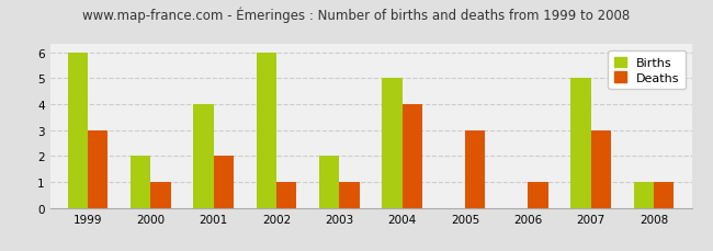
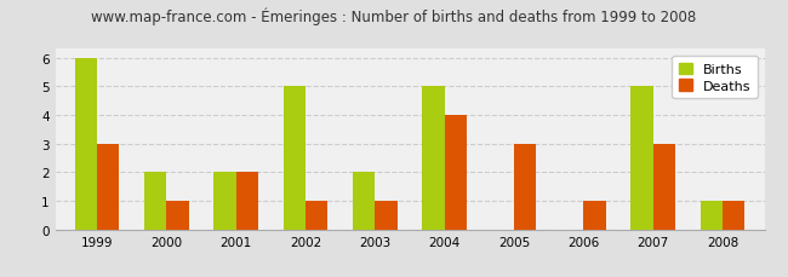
Births/2001: 4 -> 2
Births/2002: 6 -> 5
